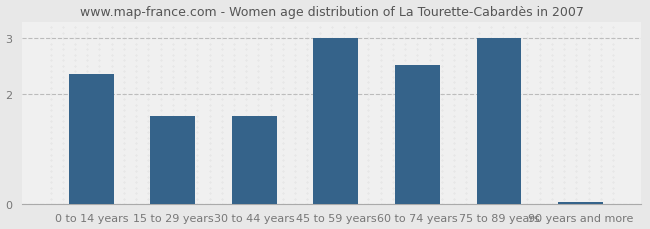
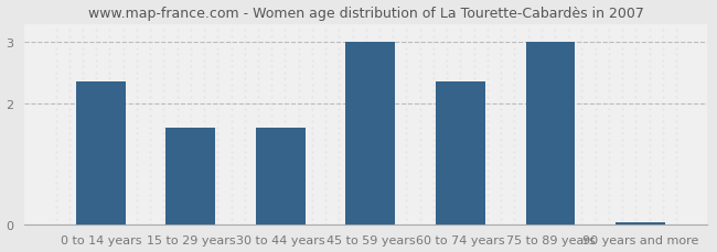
60 to 74 years: 2.52 -> 2.35
